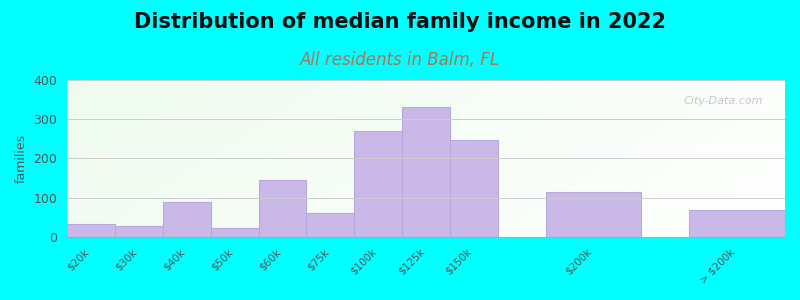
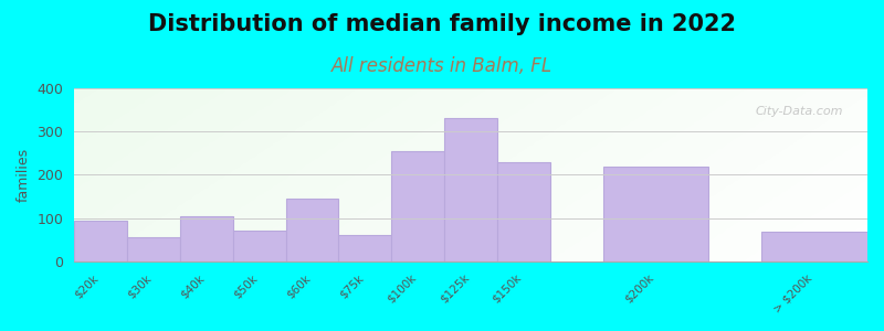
$20k: 33 -> 95
$30k: 27 -> 55
$40k: 90 -> 105
$50k: 22 -> 70
$100k: 270 -> 255
$150k: 248 -> 230
$200k: 115 -> 220
